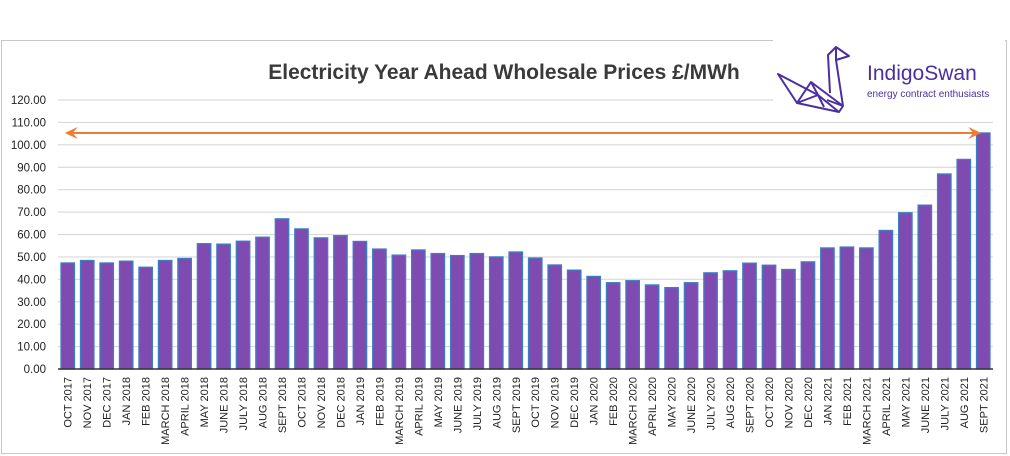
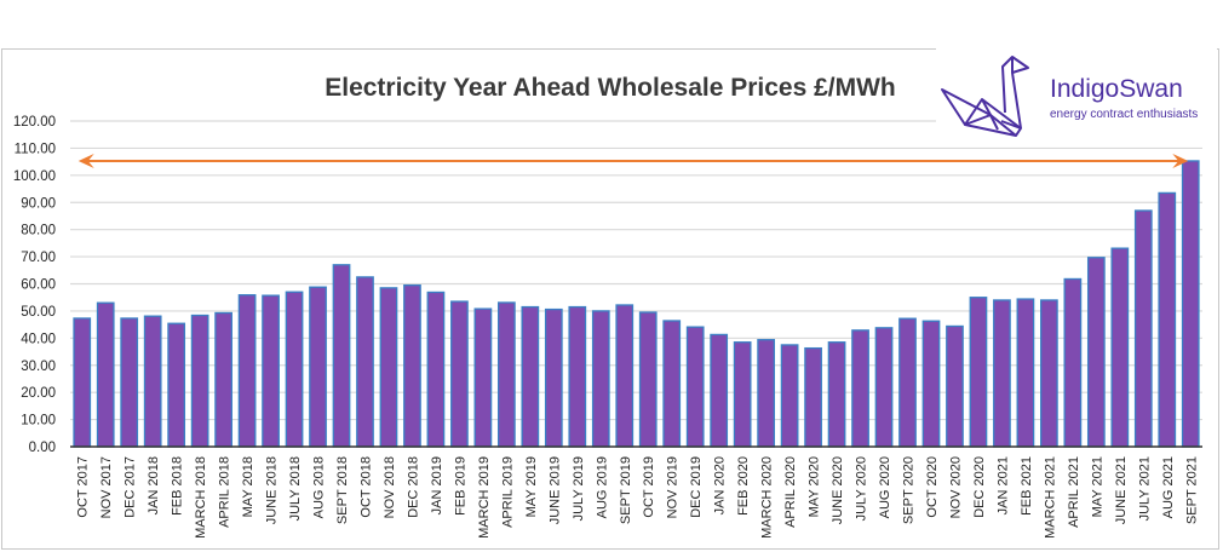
NOV 2017: 48 -> 53
DEC 2020: 48 -> 55
